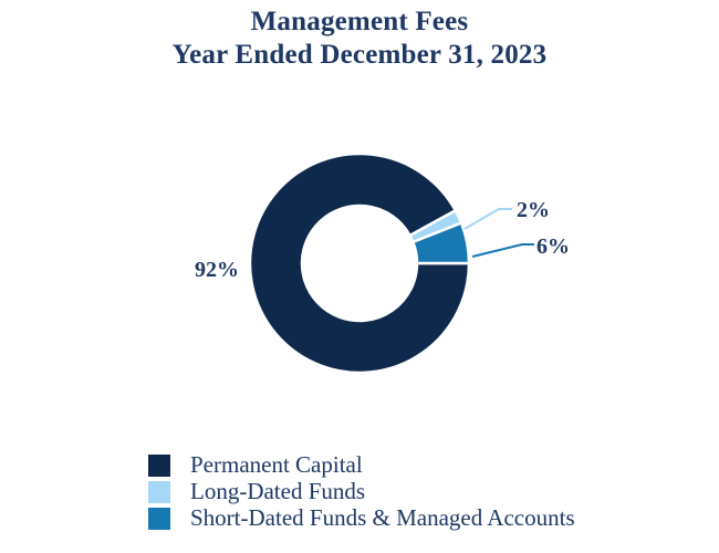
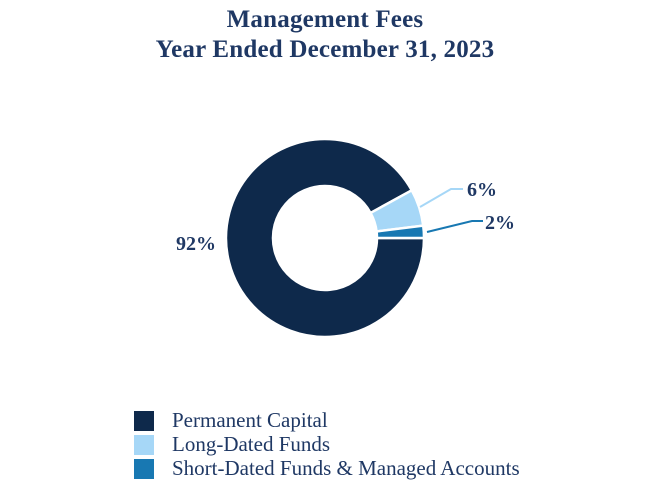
Long-Dated Funds: 2% -> 6%
Short-Dated Funds & Managed Accounts: 6% -> 2%
